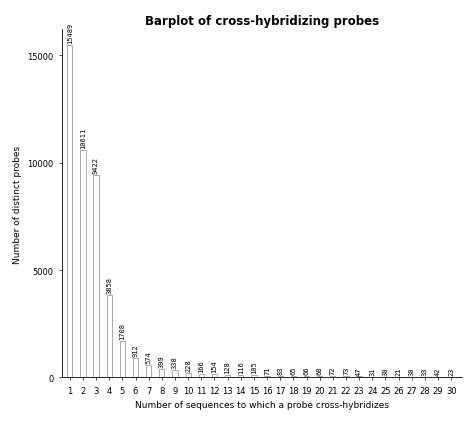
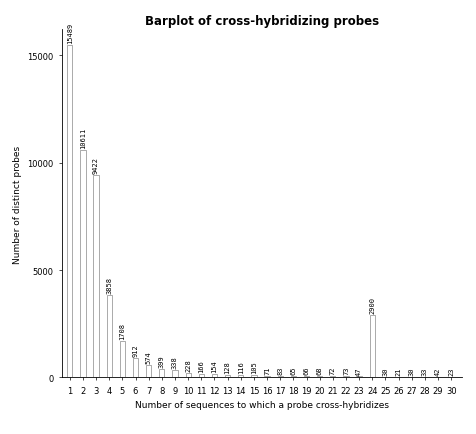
24: 30 -> 2900
